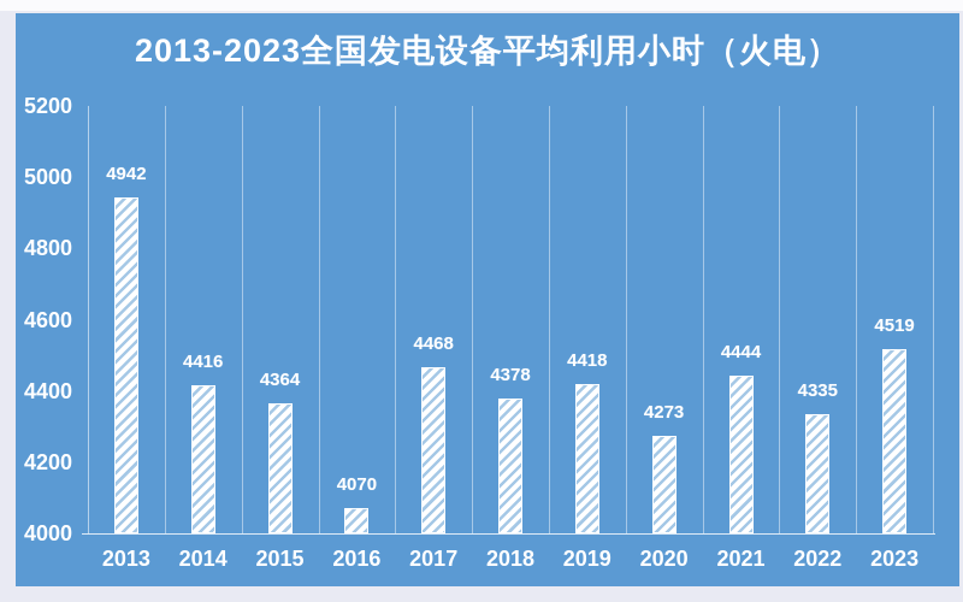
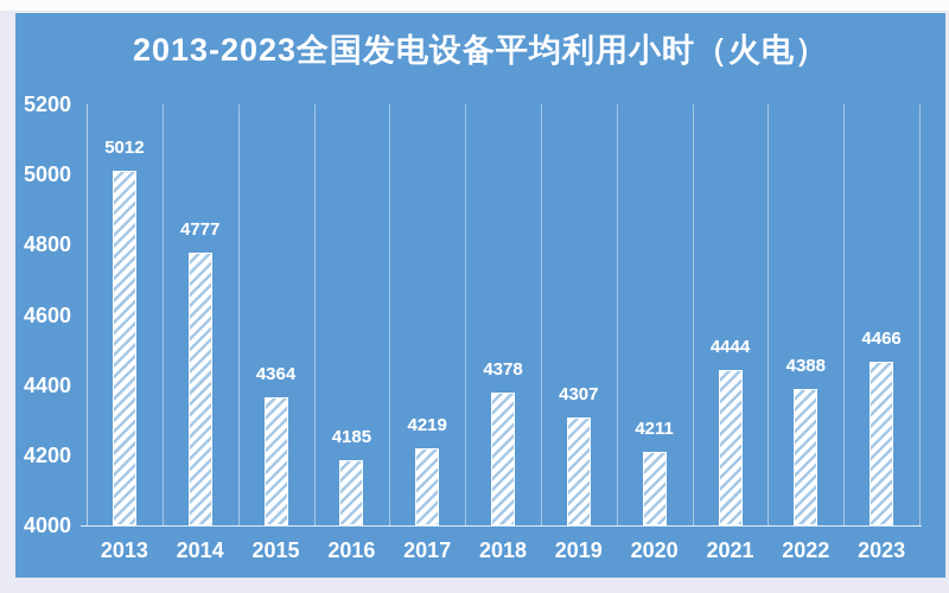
2013: 4942 -> 5012
2014: 4416 -> 4777
2016: 4070 -> 4185
2017: 4468 -> 4219
2019: 4418 -> 4307
2020: 4273 -> 4211
2022: 4335 -> 4388
2023: 4519 -> 4466
